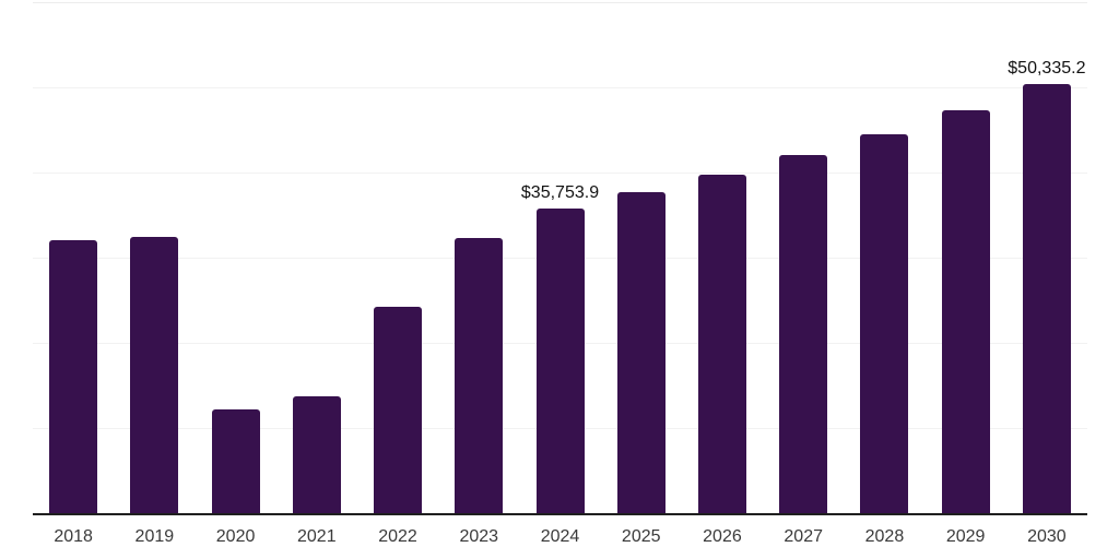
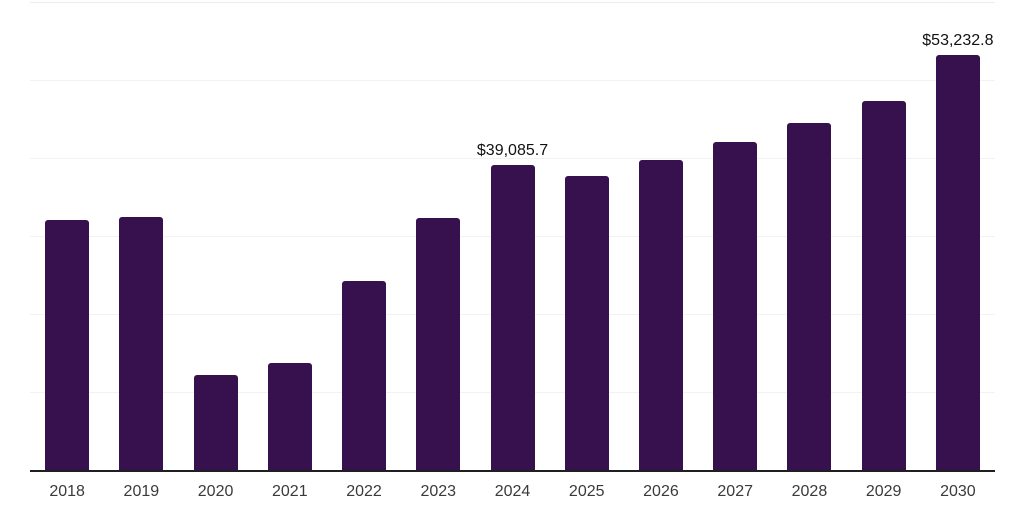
2024: $35,753.9 -> $39,085.7
2030: $50,335.2 -> $53,232.8
